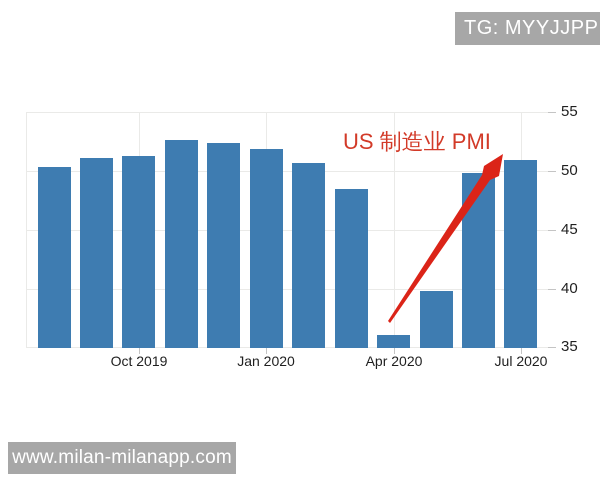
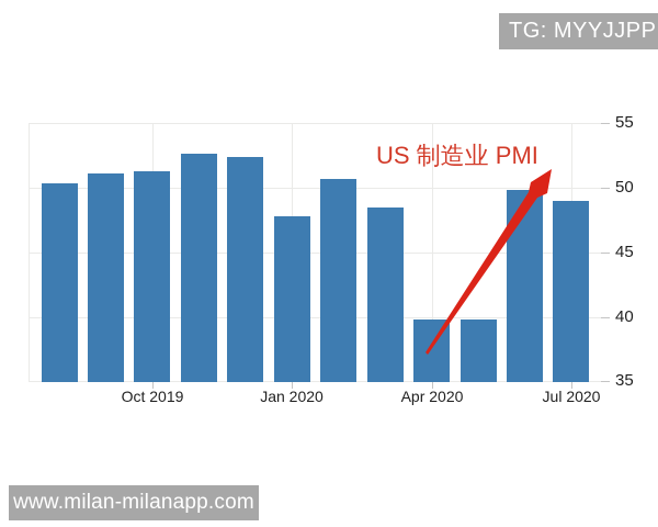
Jan 2020: 51.9 -> 47.8
Apr 2020: 36.1 -> 39.8
Jul 2020: 50.9 -> 49.0
